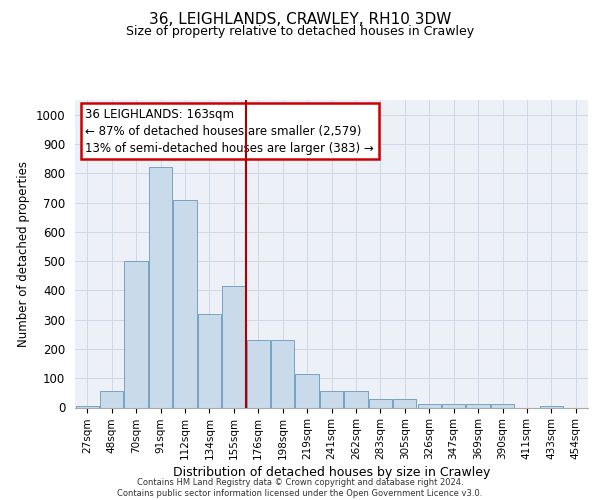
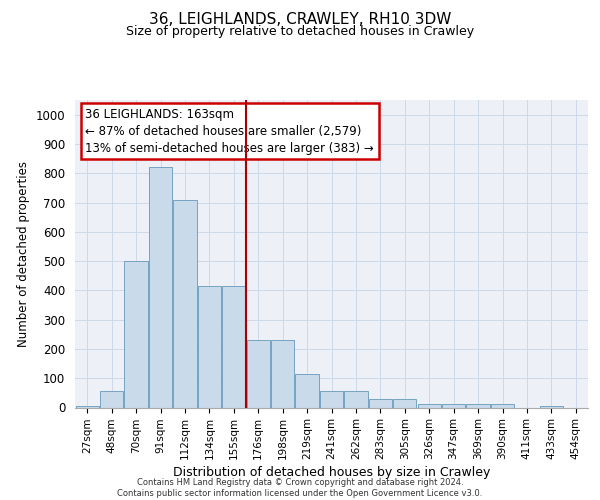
134sqm: 320 -> 415
